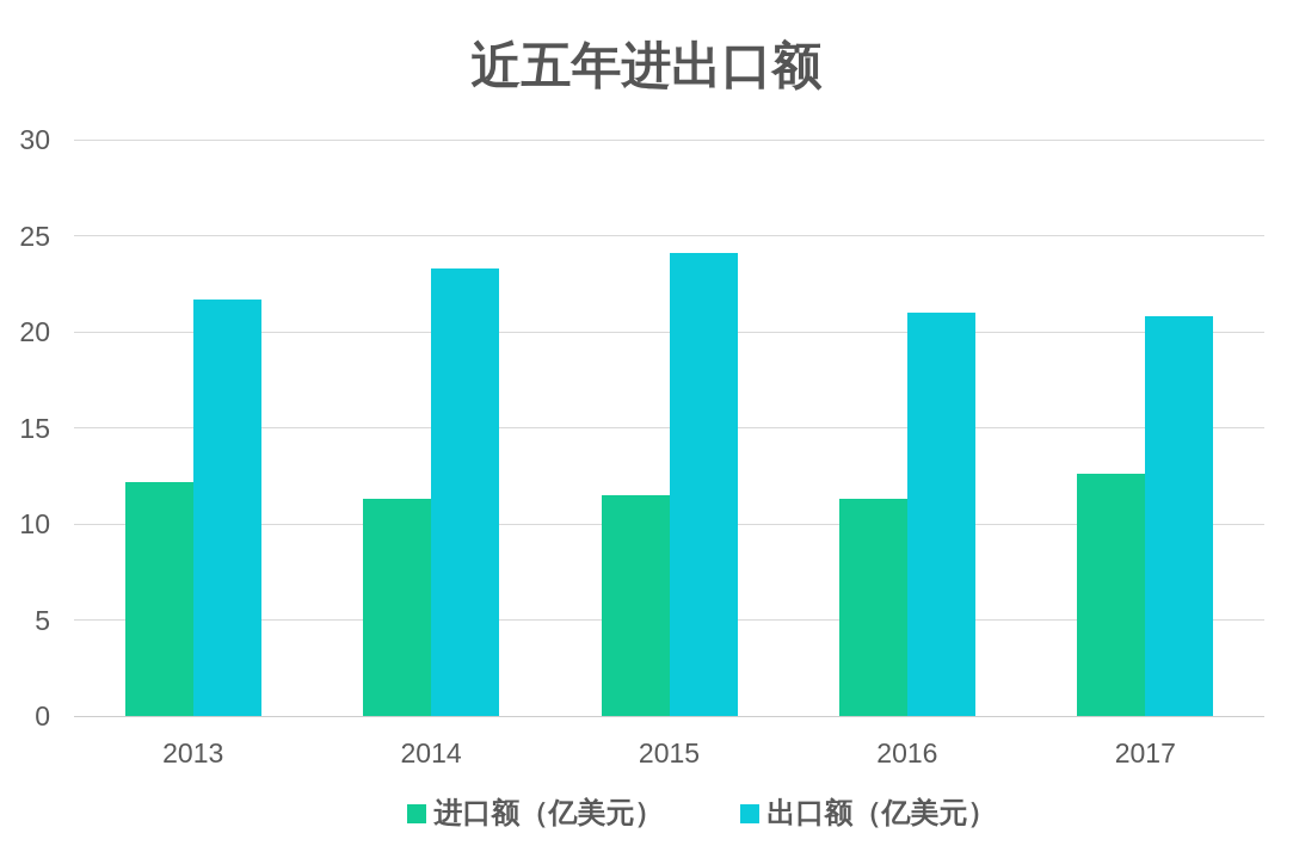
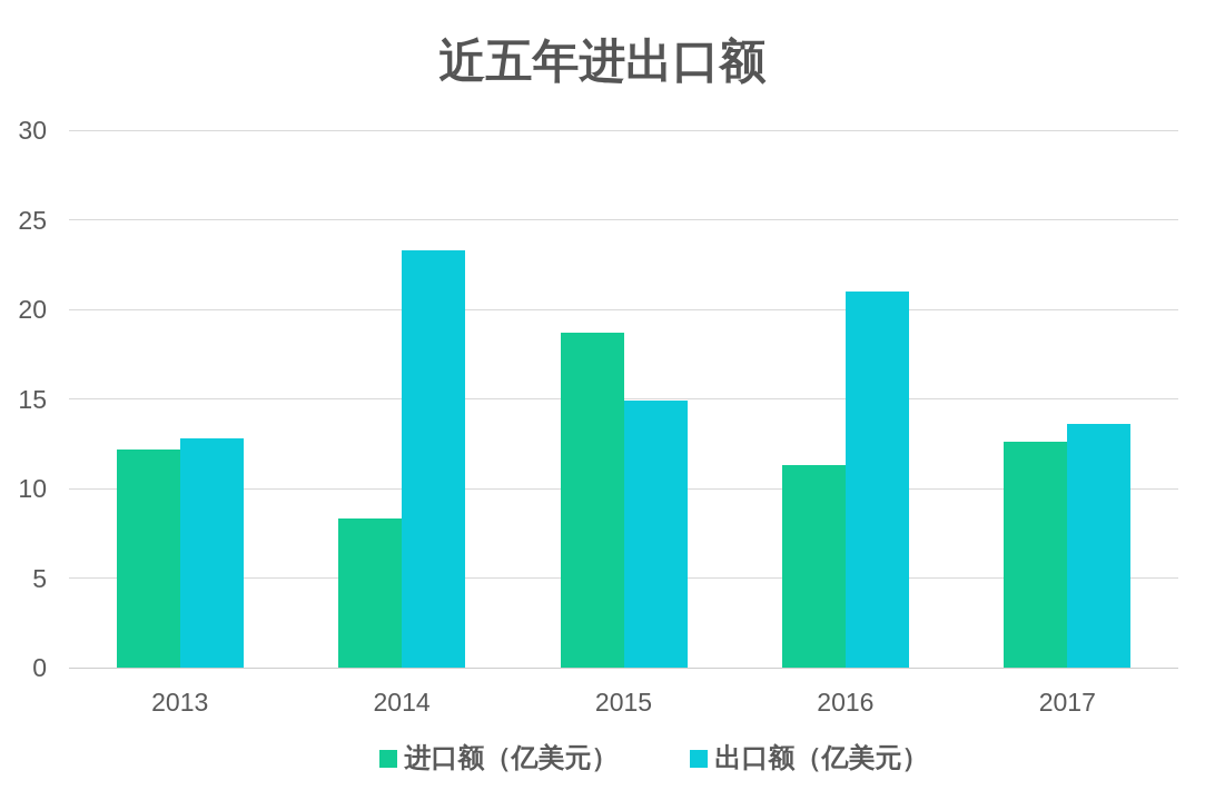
出口额（亿美元）/2013: 21.7 -> 12.8
进口额（亿美元）/2014: 11.3 -> 8.3
进口额（亿美元）/2015: 11.5 -> 18.7
出口额（亿美元）/2015: 24.1 -> 14.9
出口额（亿美元）/2017: 20.8 -> 13.6
